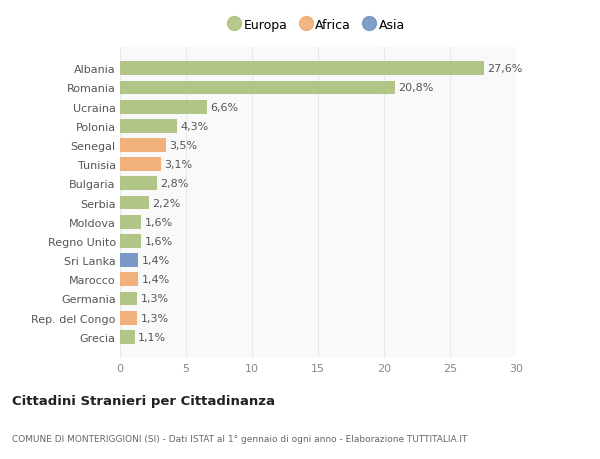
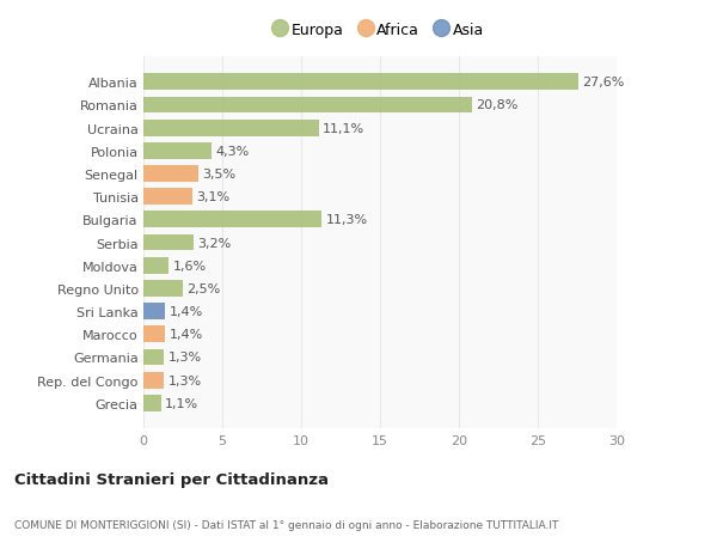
Ucraina: 6,6% -> 11,1%
Bulgaria: 2,8% -> 11,3%
Serbia: 2,2% -> 3,2%
Regno Unito: 1,6% -> 2,5%
